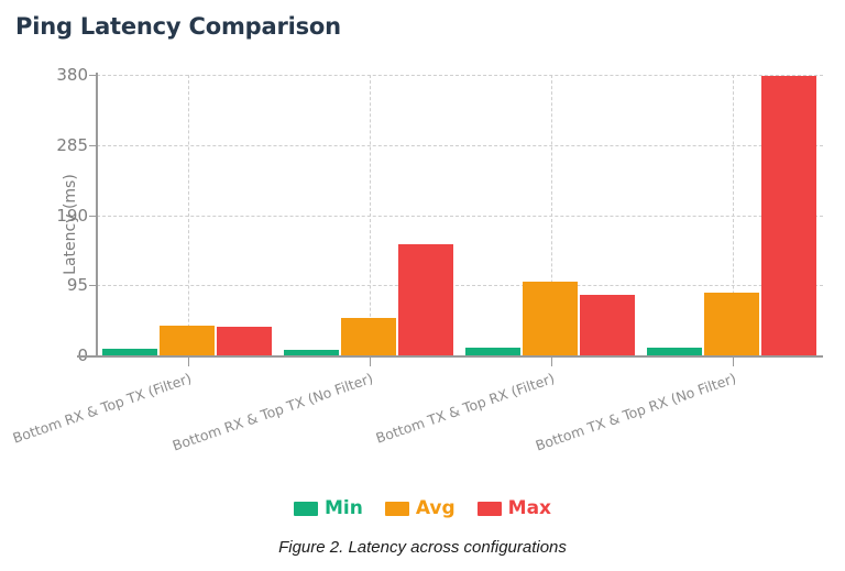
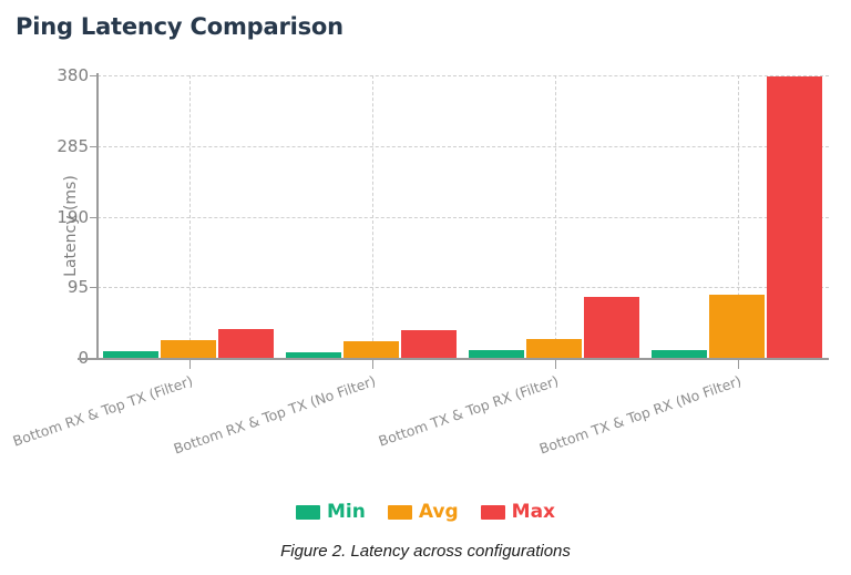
Avg/Bottom RX & Top TX (Filter): 40 -> 20
Avg/Bottom RX & Top TX (No Filter): 50 -> 20
Max/Bottom RX & Top TX (No Filter): 150 -> 40
Avg/Bottom TX & Top RX (Filter): 100 -> 20
